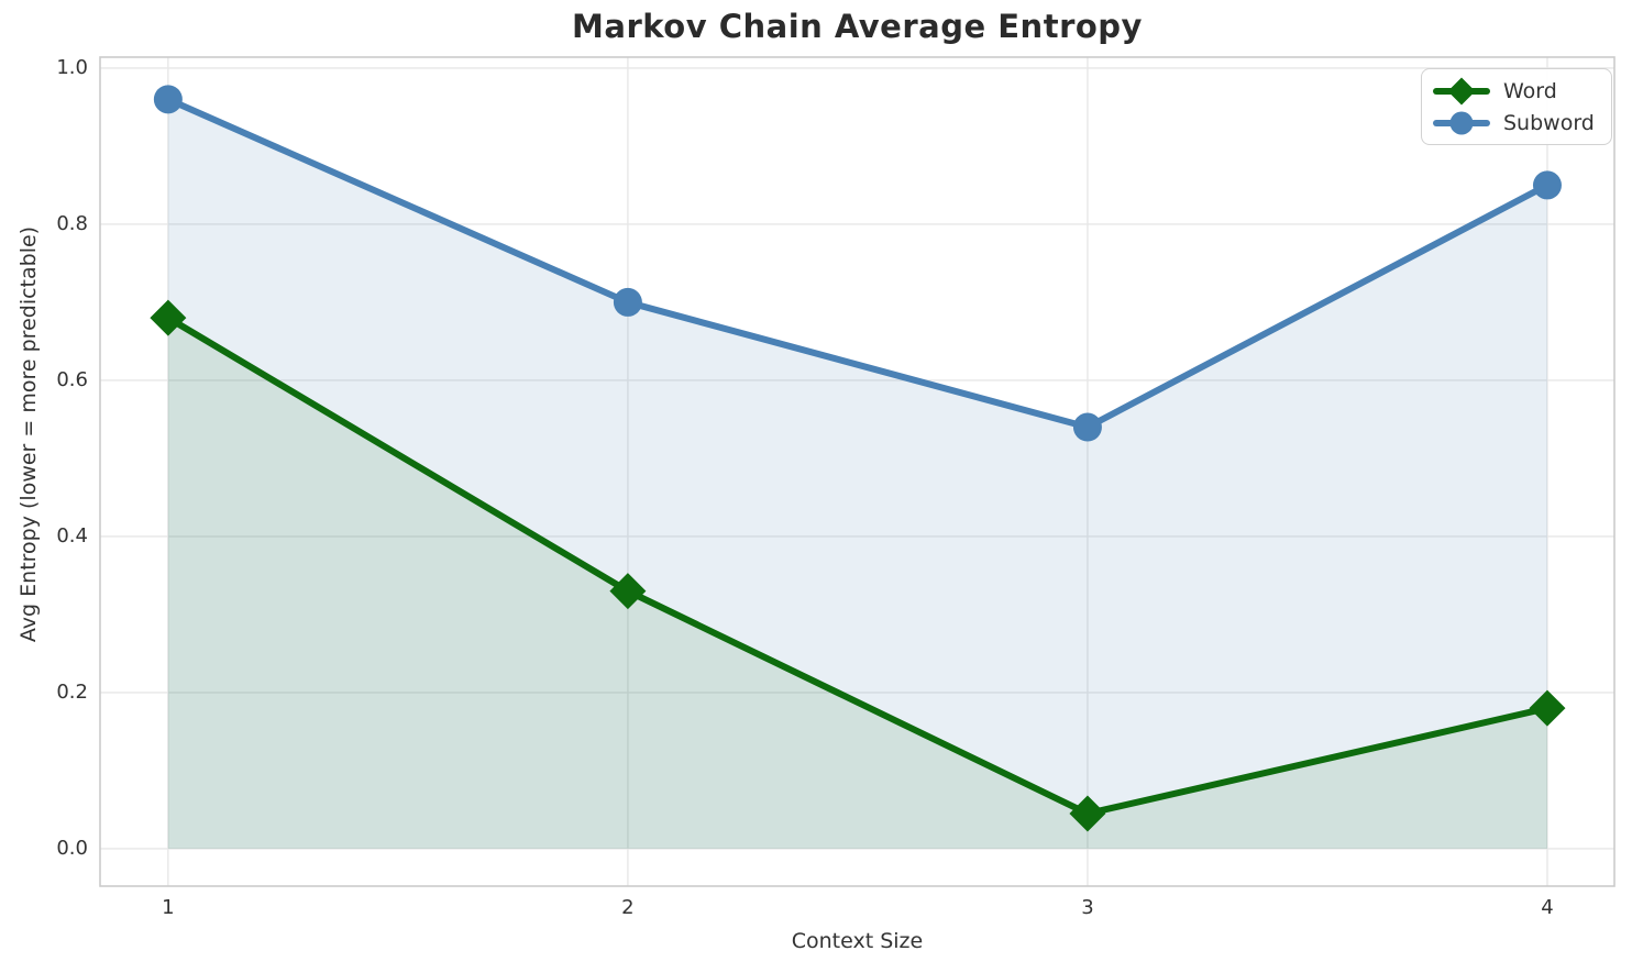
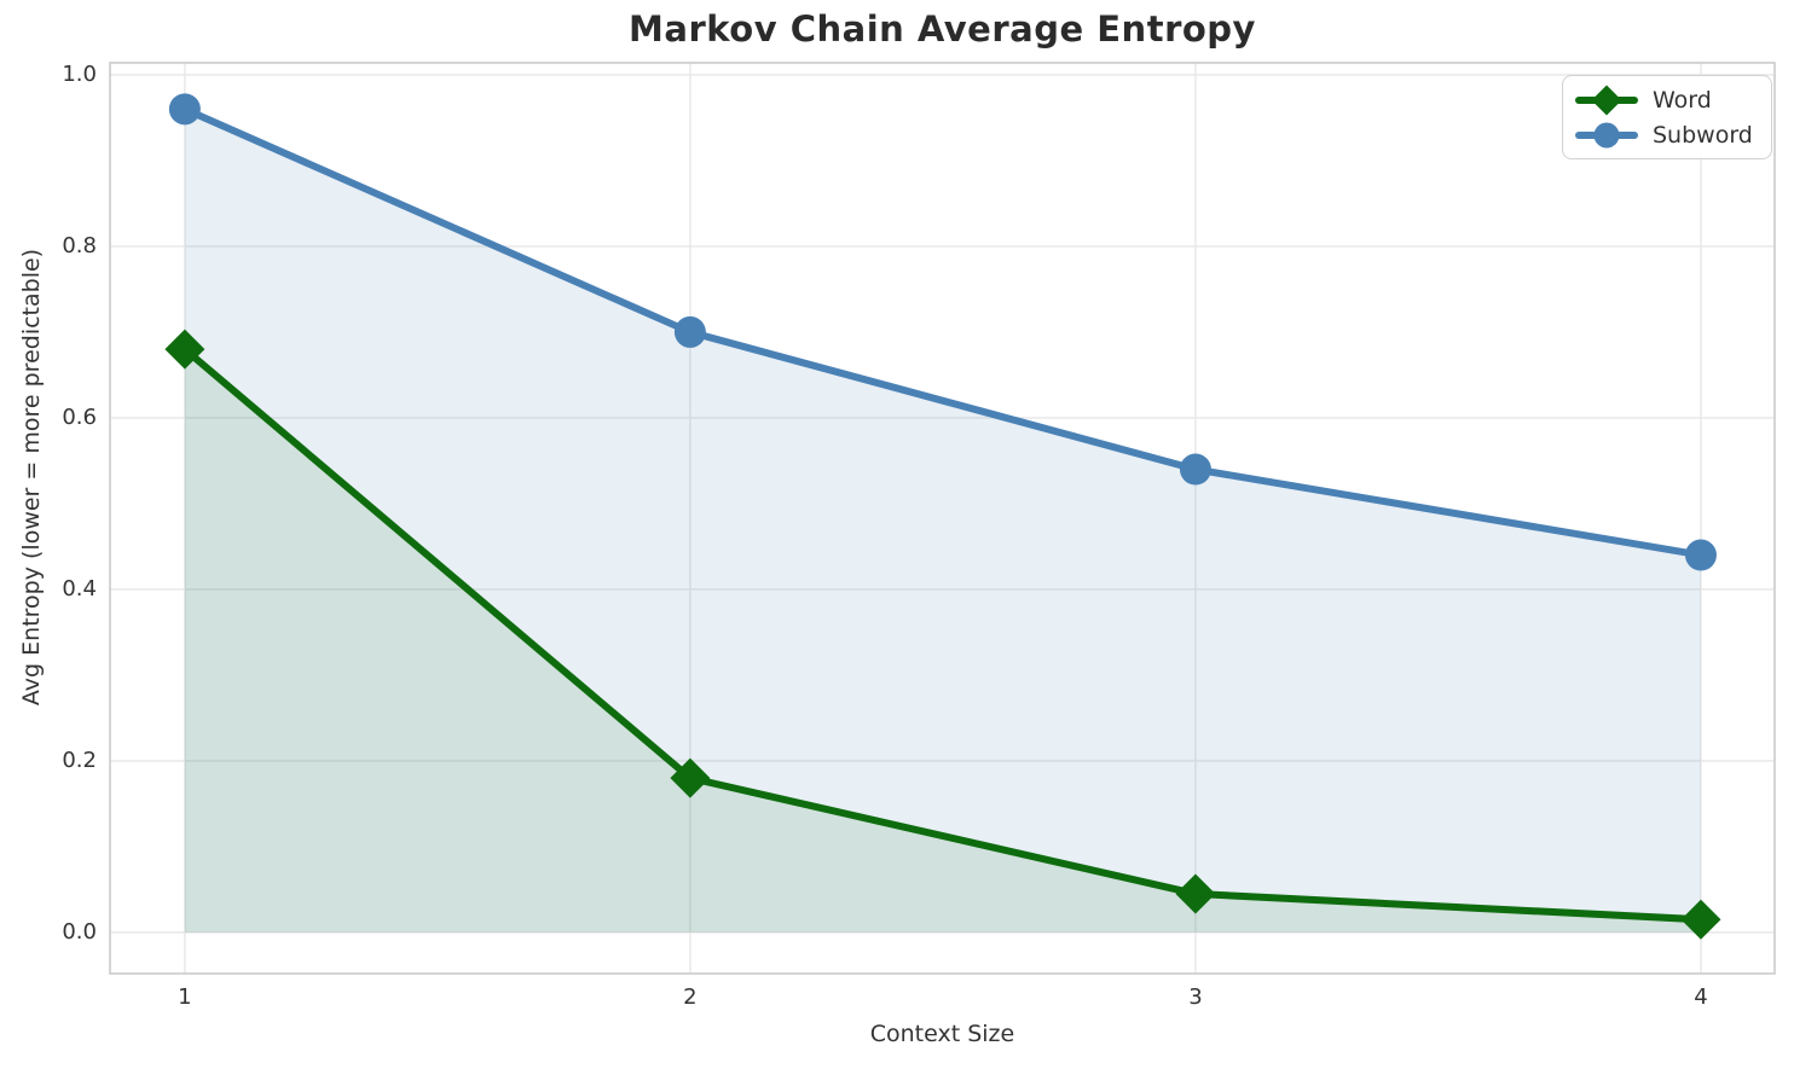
Word/2: 0.33 -> 0.18
Word/4: 0.18 -> 0.01
Subword/4: 0.85 -> 0.44
